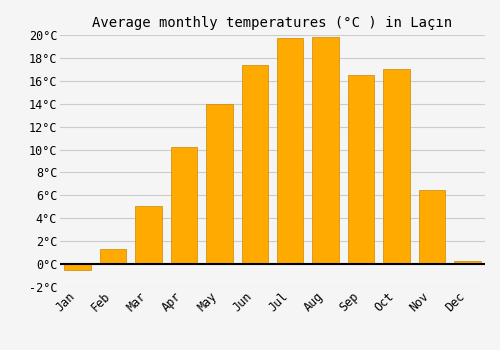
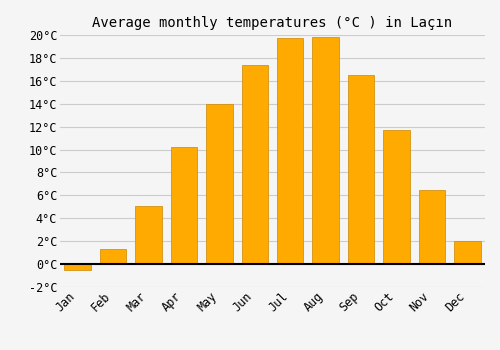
Oct: 17.0°C -> 11.7°C
Dec: 0.3°C -> 2.0°C
